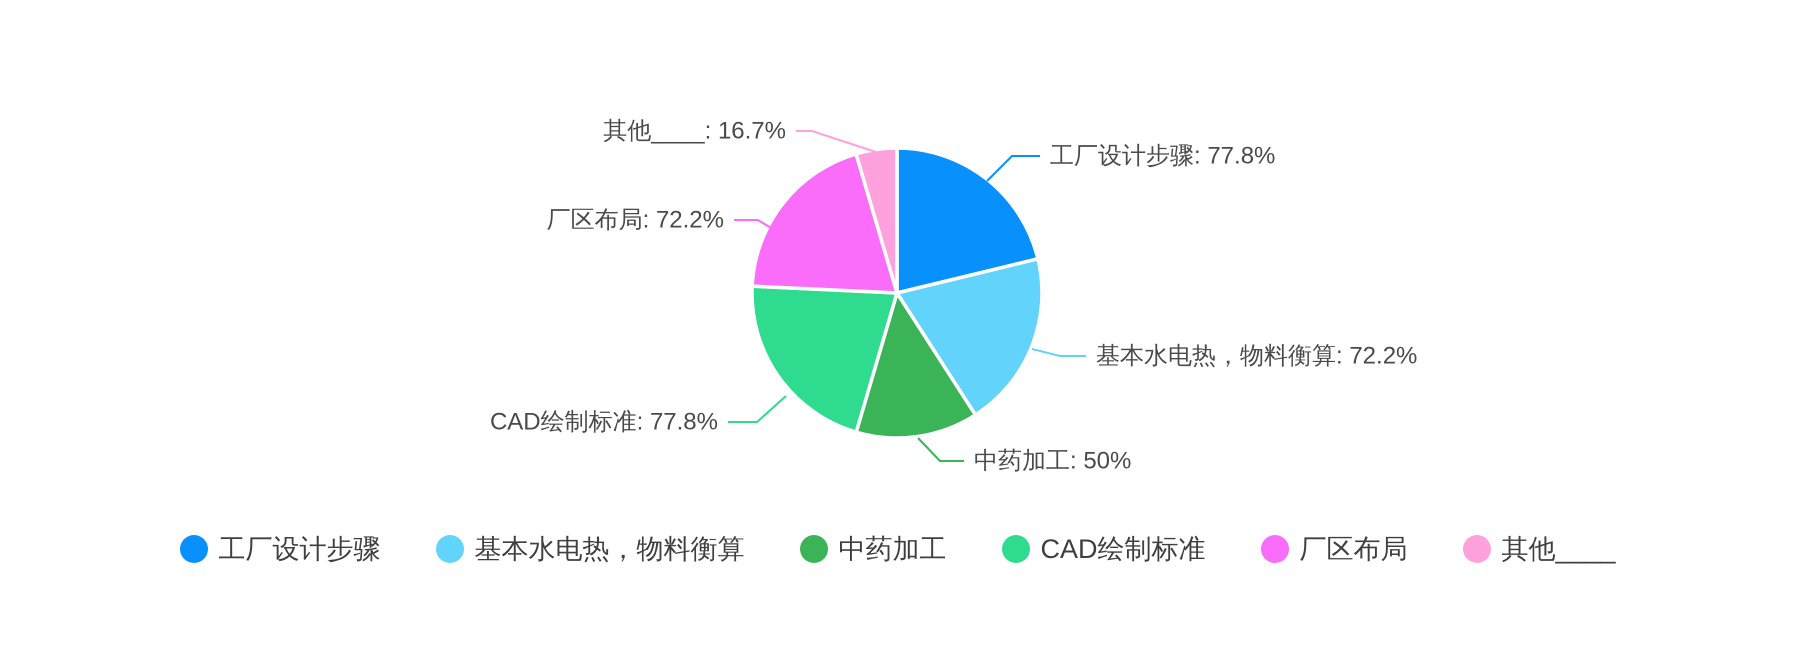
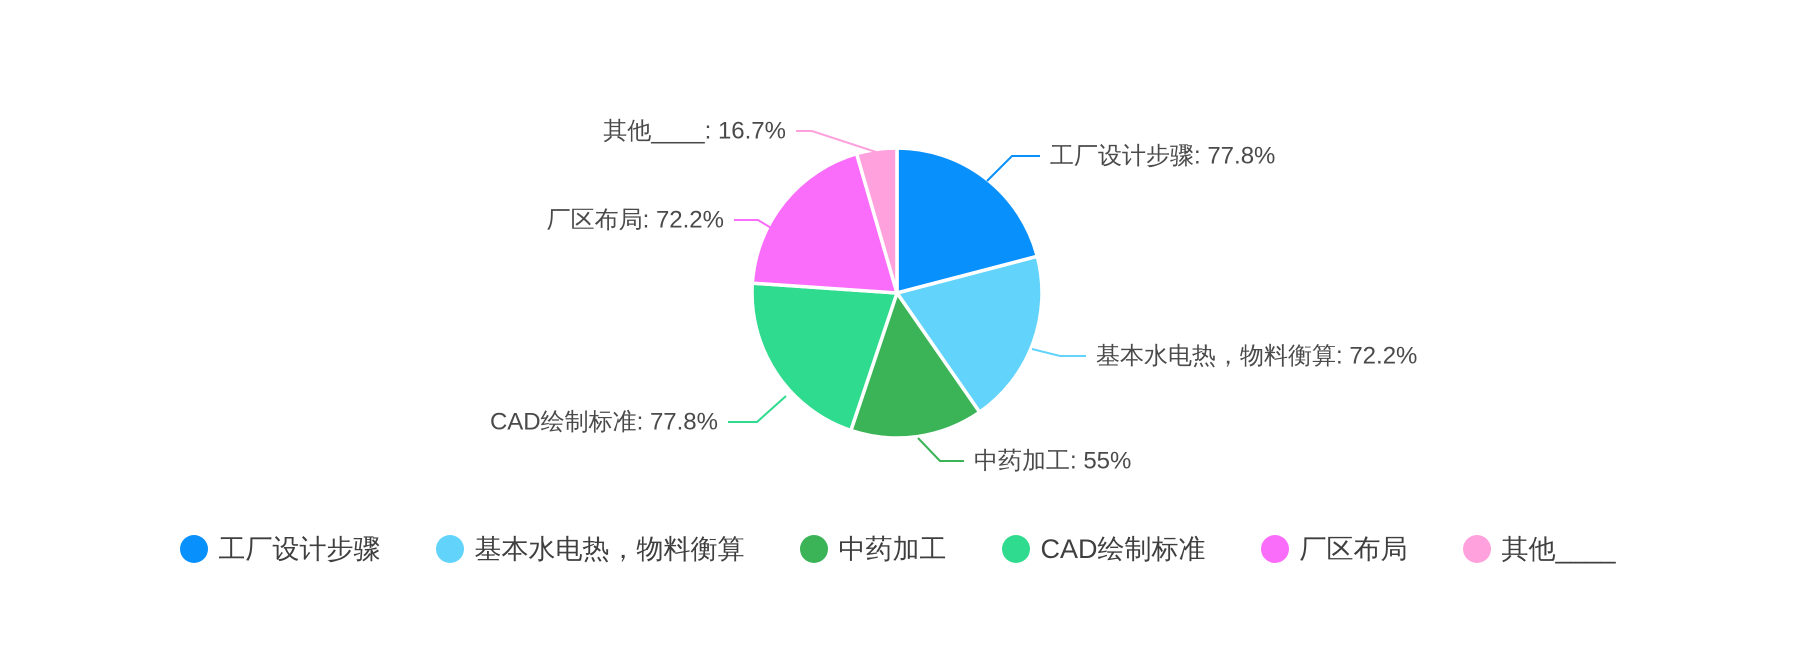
中药加工: 50% -> 55%
